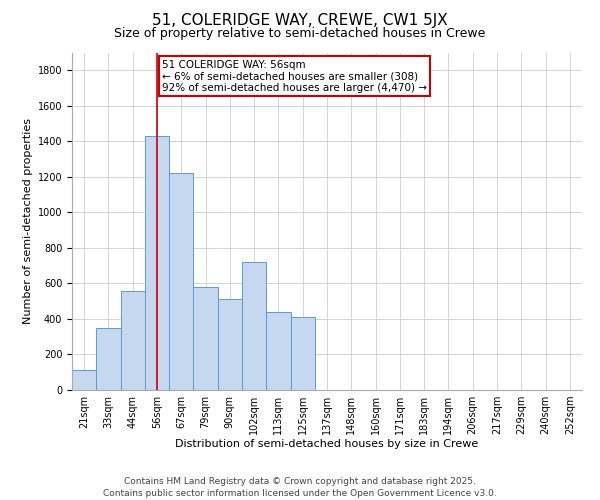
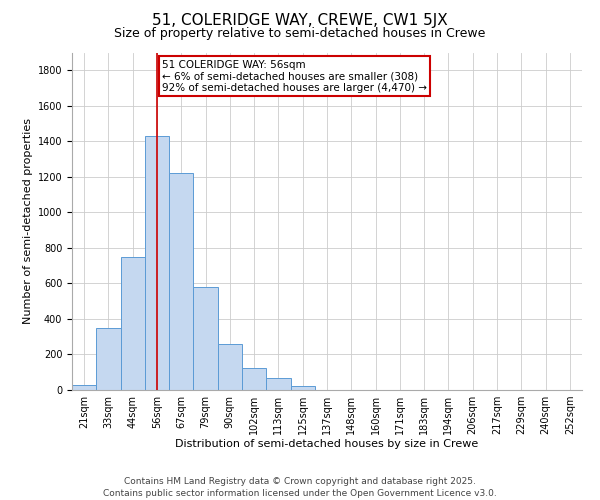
21sqm: 110 -> 30
44sqm: 560 -> 750
90sqm: 510 -> 260
102sqm: 720 -> 120
113sqm: 440 -> 60
125sqm: 410 -> 20
